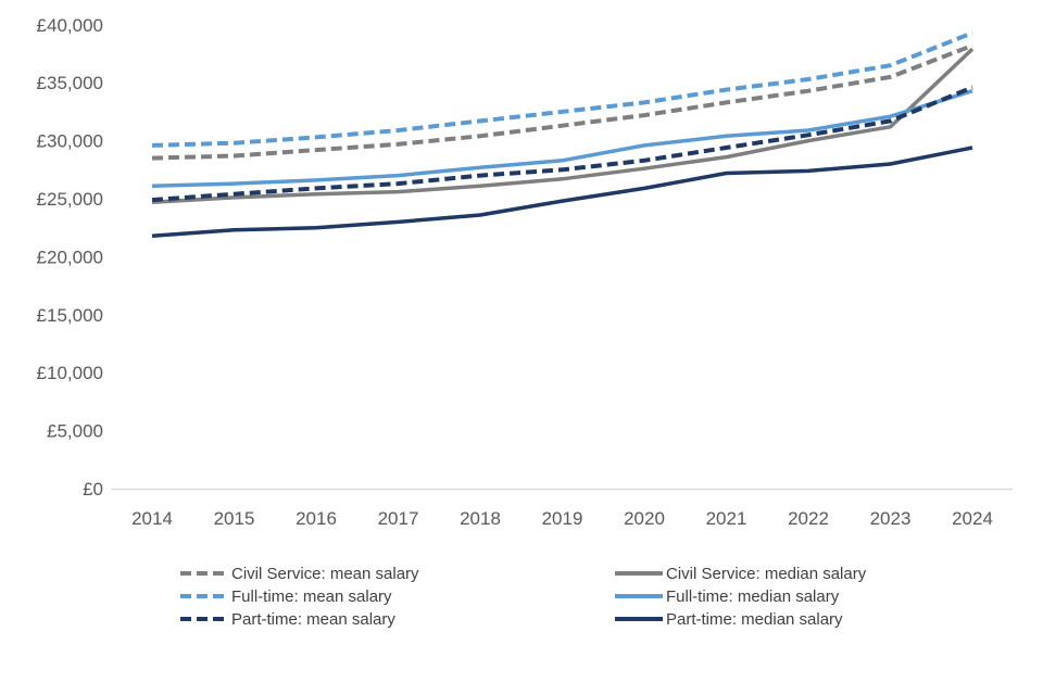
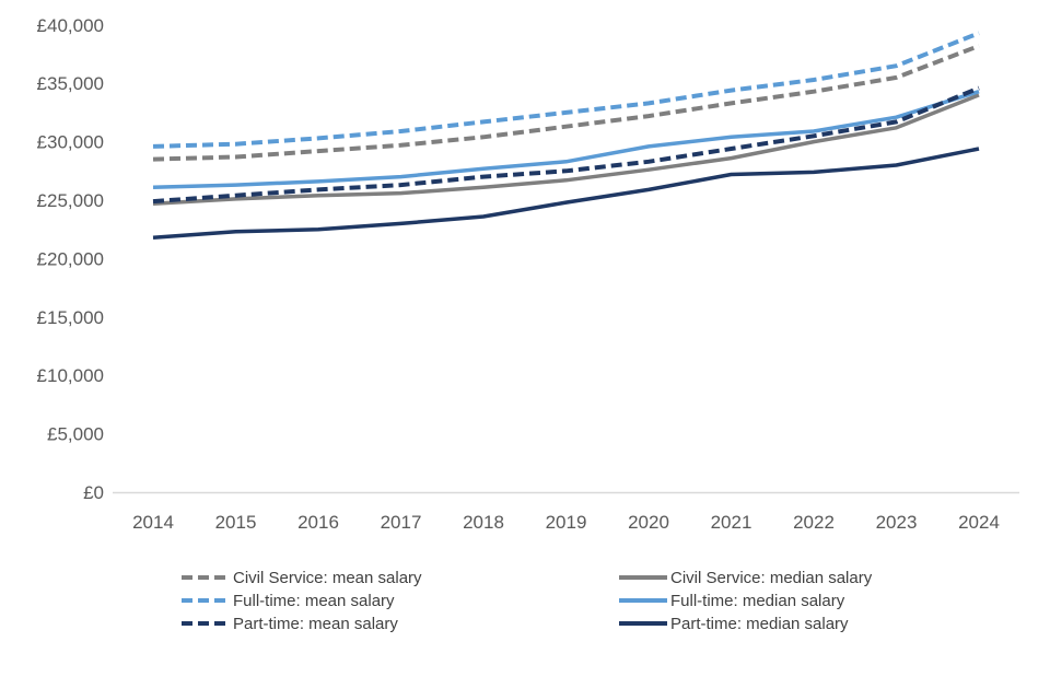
Civil Service: median salary/2024: £37900 -> £34000
